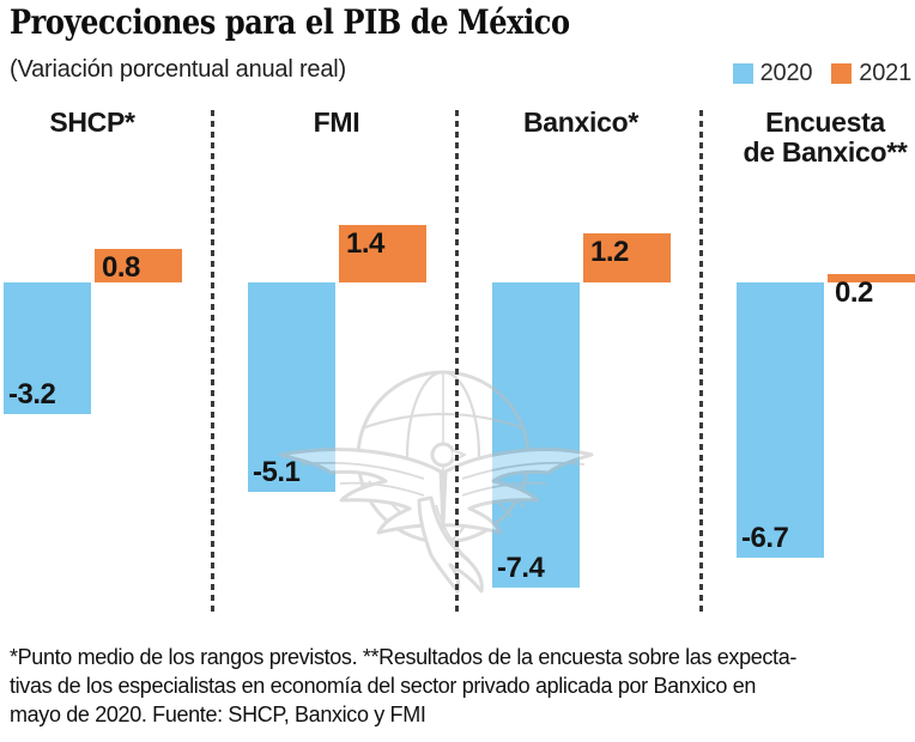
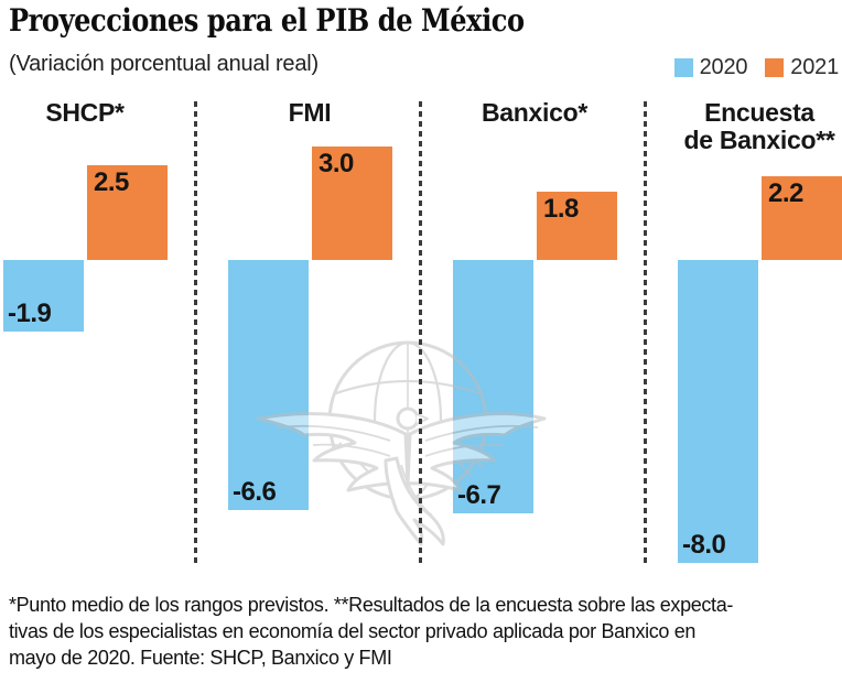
2020/SHCP*: -3.2 -> -1.9
2021/SHCP*: 0.8 -> 2.5
2020/FMI: -5.1 -> -6.6
2021/FMI: 1.4 -> 3.0
2020/Banxico*: -7.4 -> -6.7
2021/Banxico*: 1.2 -> 1.8
2020/Encuesta de Banxico**: -6.7 -> -8.0
2021/Encuesta de Banxico**: 0.2 -> 2.2
